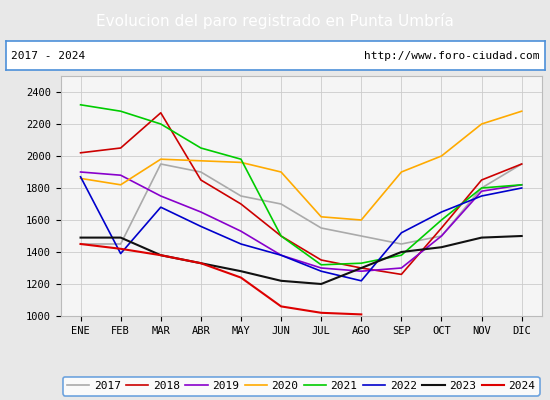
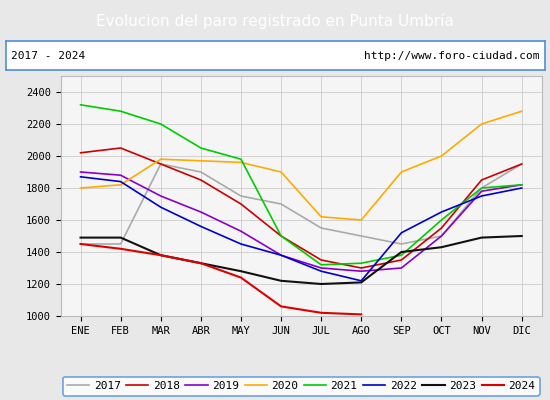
2020/ENE: 1860 -> 1800
2022/FEB: 1390 -> 1840
2018/MAR: 2270 -> 1950
2023/AGO: 1300 -> 1210
2018/SEP: 1260 -> 1350
